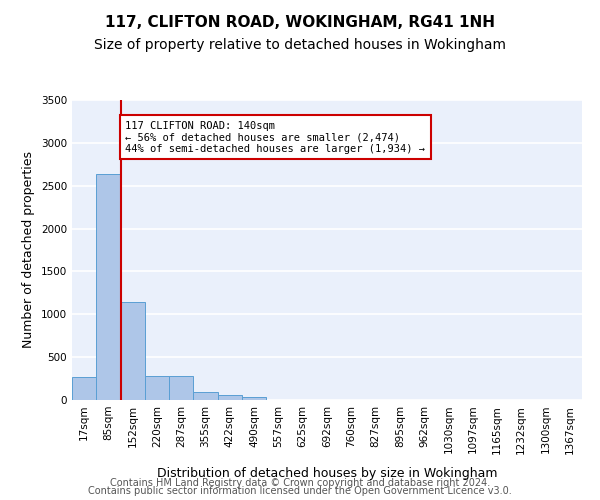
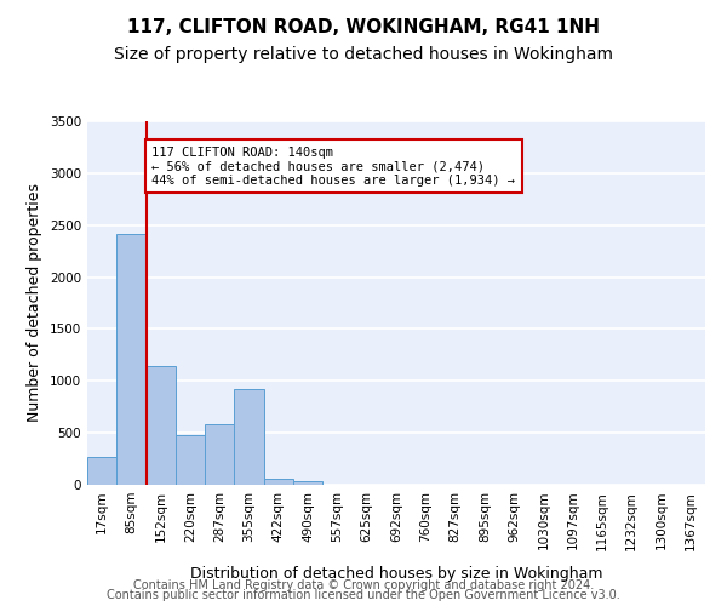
85sqm: 2640 -> 2420
220sqm: 280 -> 480
287sqm: 280 -> 580
355sqm: 100 -> 920
